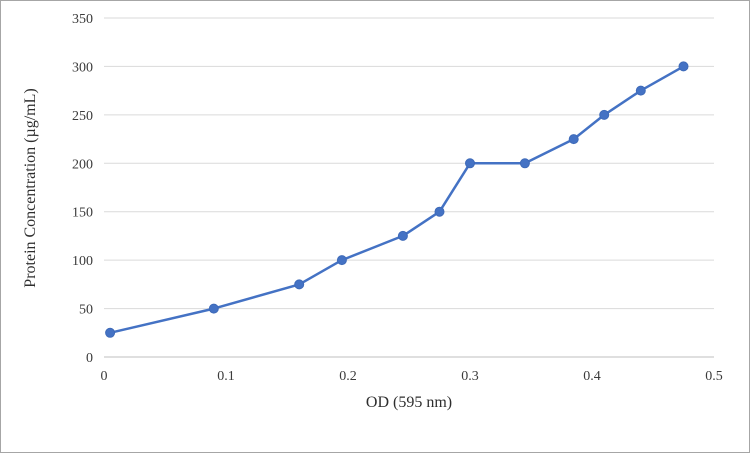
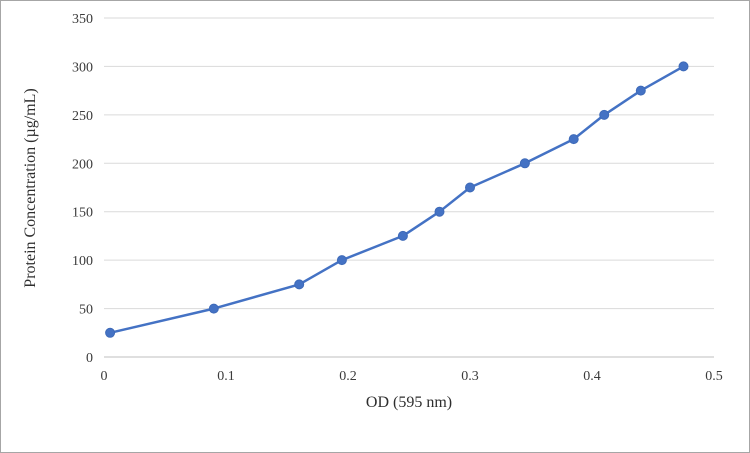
0.3: 200 -> 180
